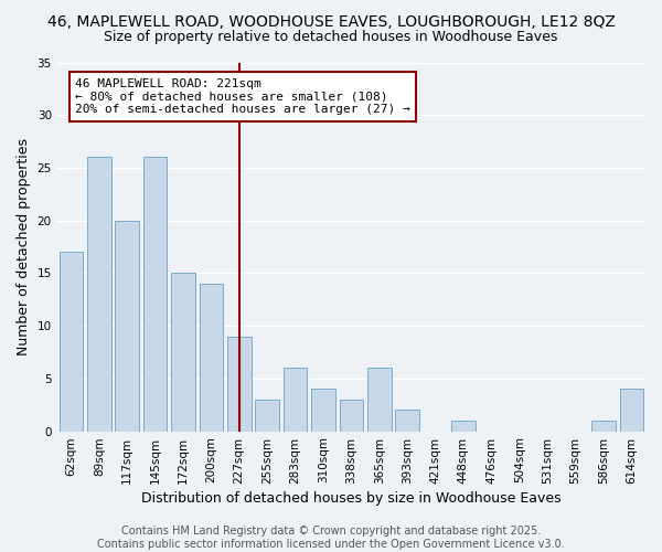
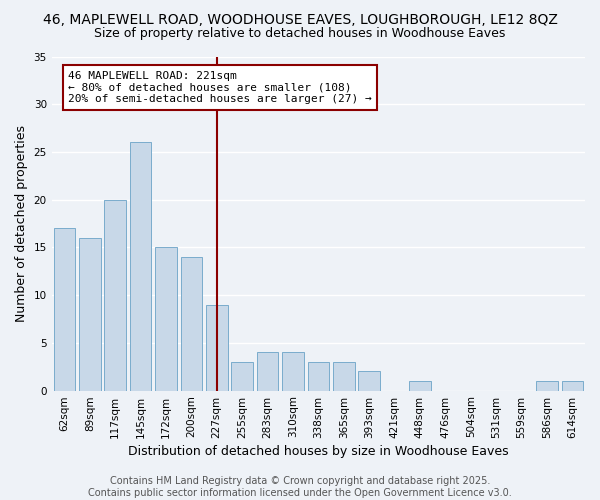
89sqm: 26 -> 16
283sqm: 6 -> 4
365sqm: 6 -> 3
614sqm: 4 -> 1
